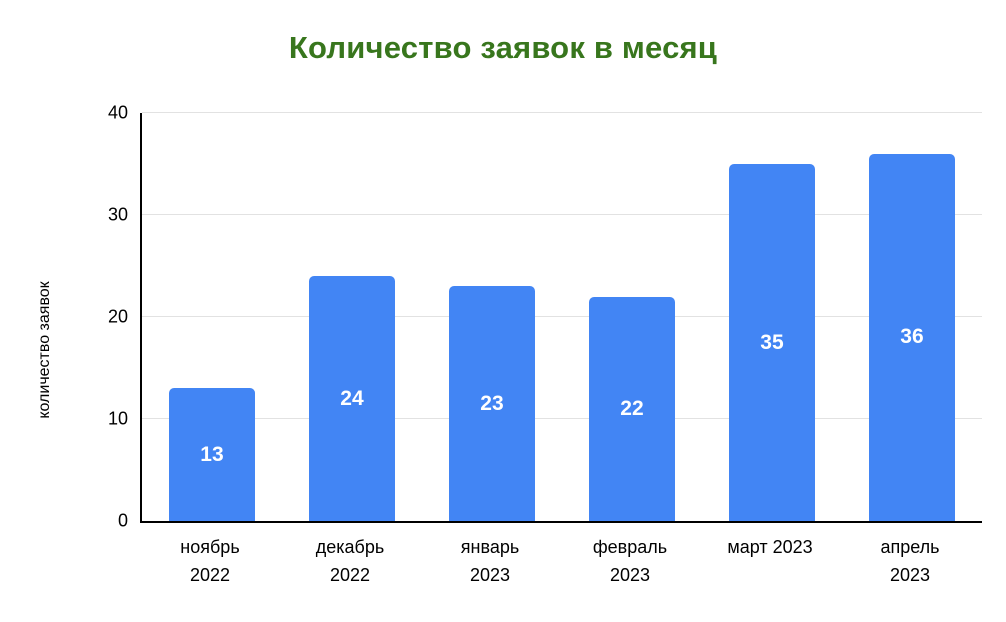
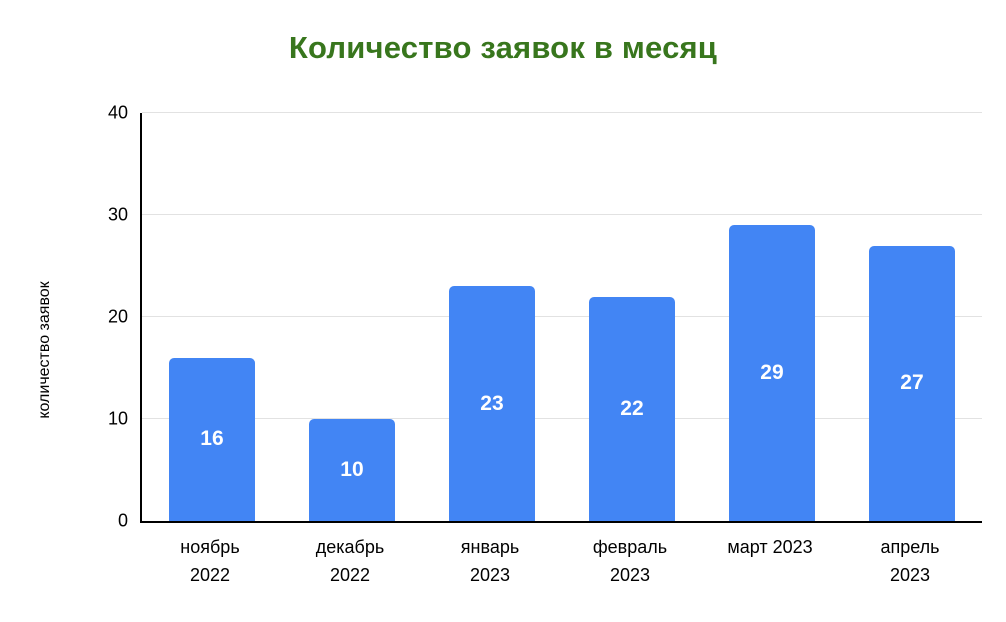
ноябрь 2022: 13 -> 16
декабрь 2022: 24 -> 10
март 2023: 35 -> 29
апрель 2023: 36 -> 27
